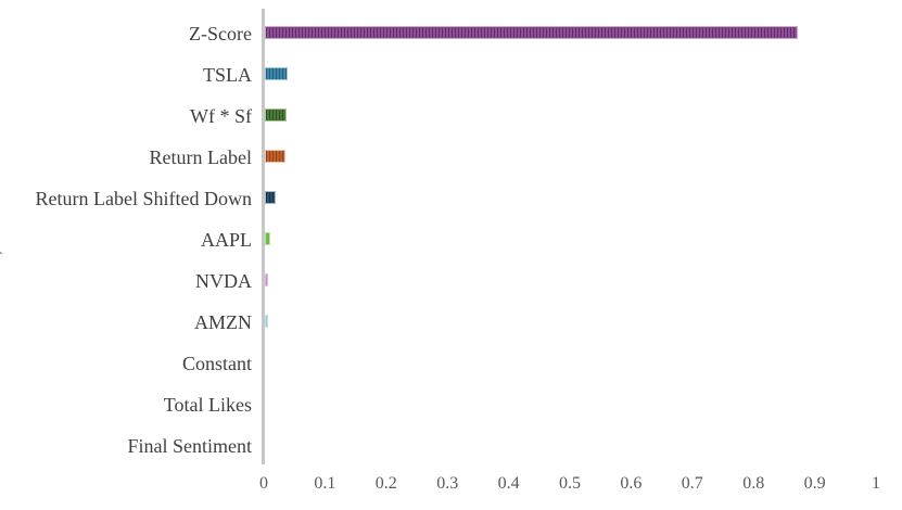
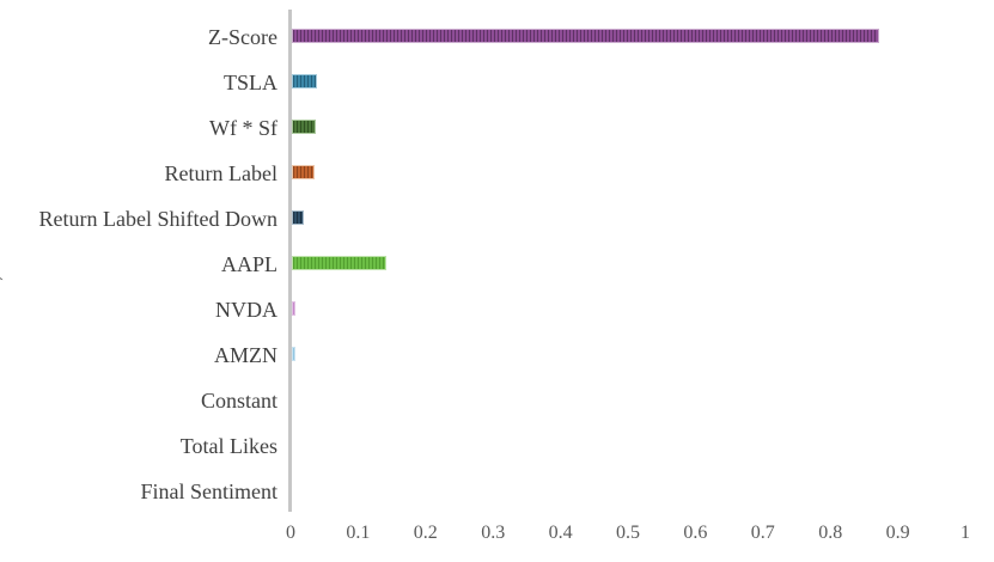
AAPL: 0.01 -> 0.14
